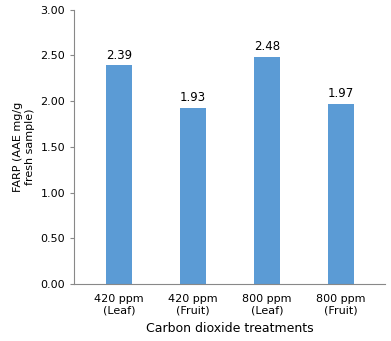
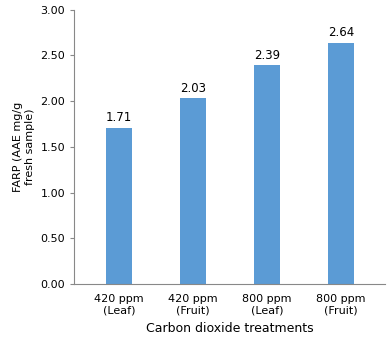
420 ppm (Leaf): 2.39 -> 1.71
420 ppm (Fruit): 1.93 -> 2.03
800 ppm (Leaf): 2.48 -> 2.39
800 ppm (Fruit): 1.97 -> 2.64
